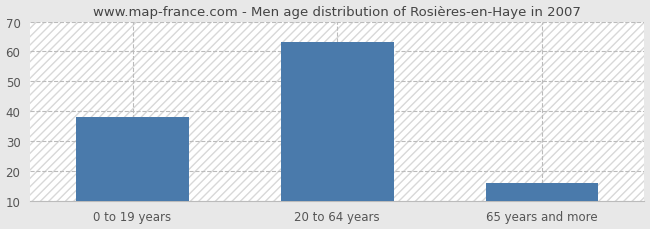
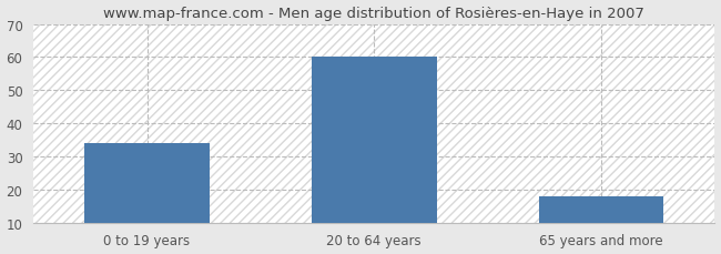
0 to 19 years: 38 -> 34
20 to 64 years: 63 -> 60
65 years and more: 16 -> 18
